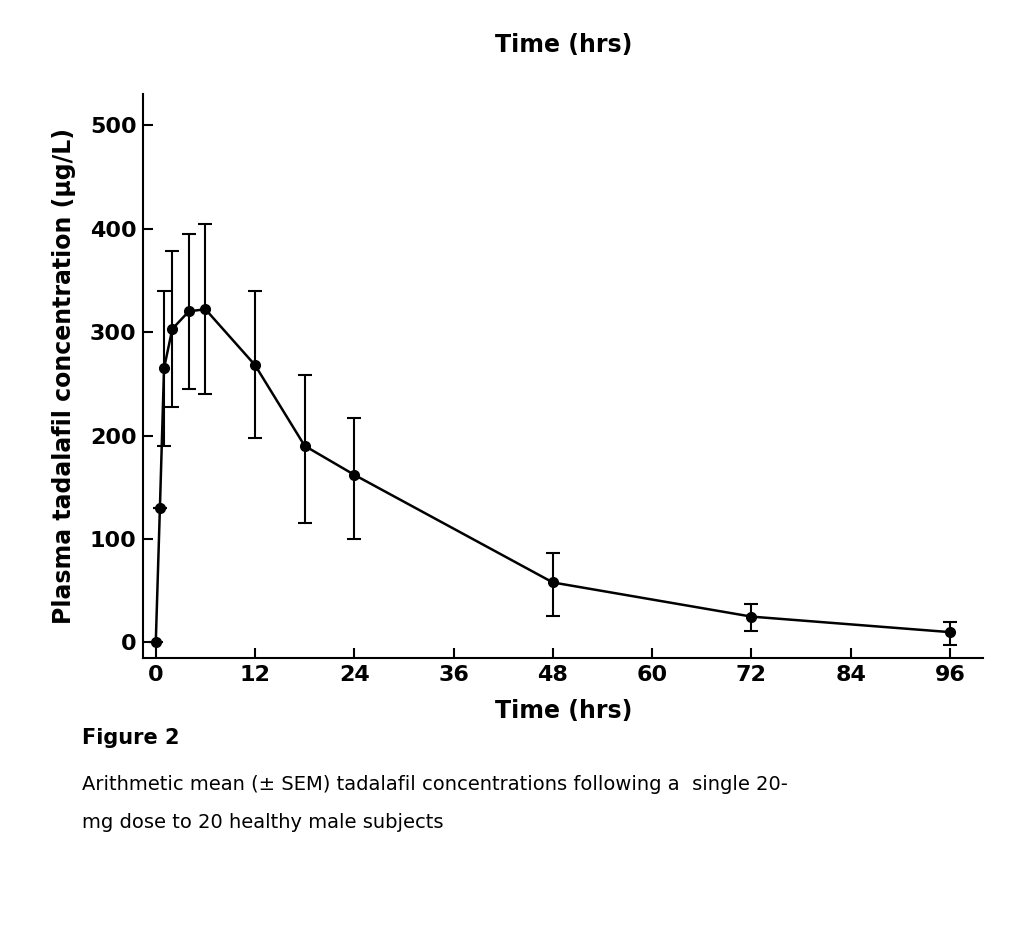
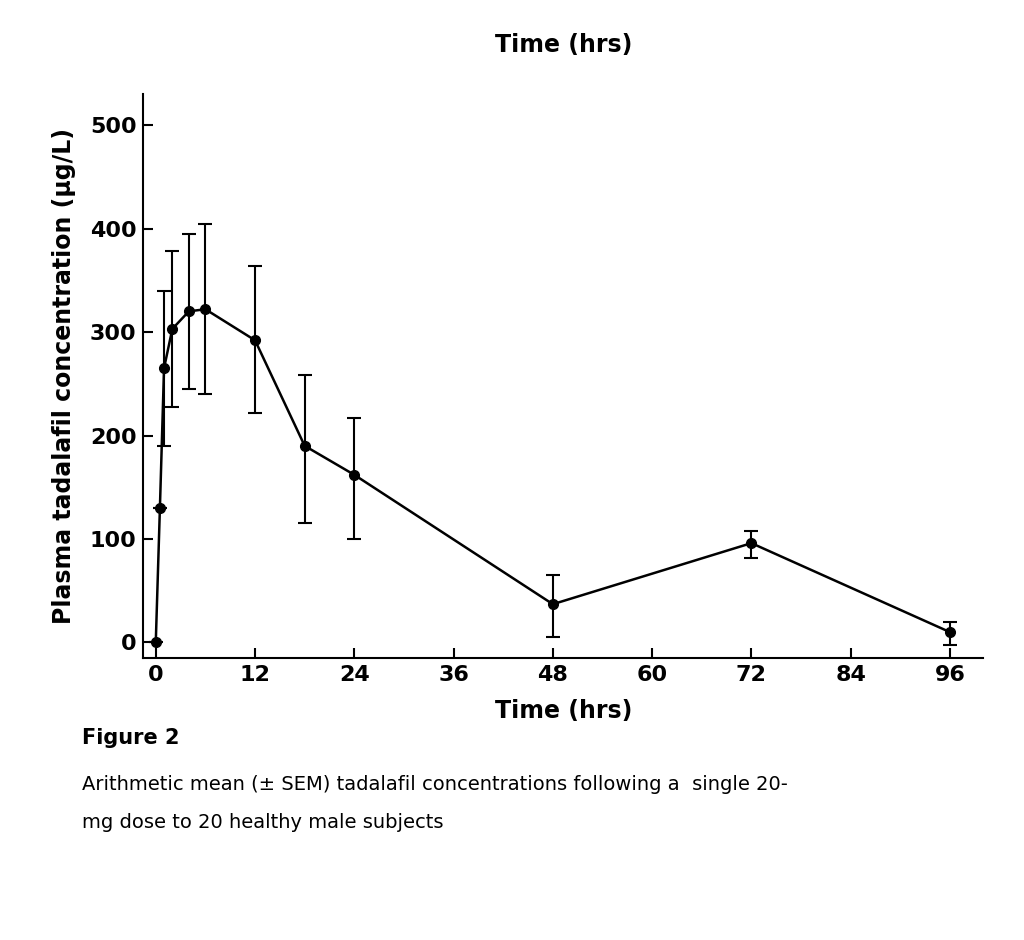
12: 268 -> 292
48: 58 -> 37
72: 25 -> 96
